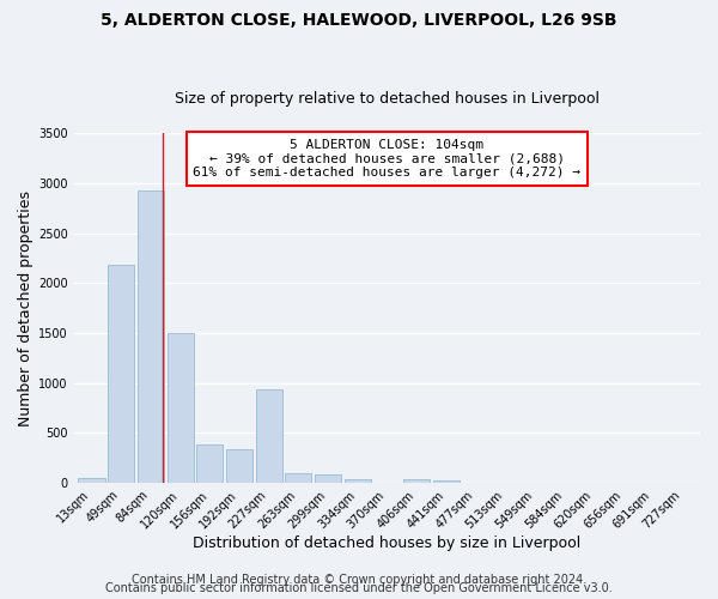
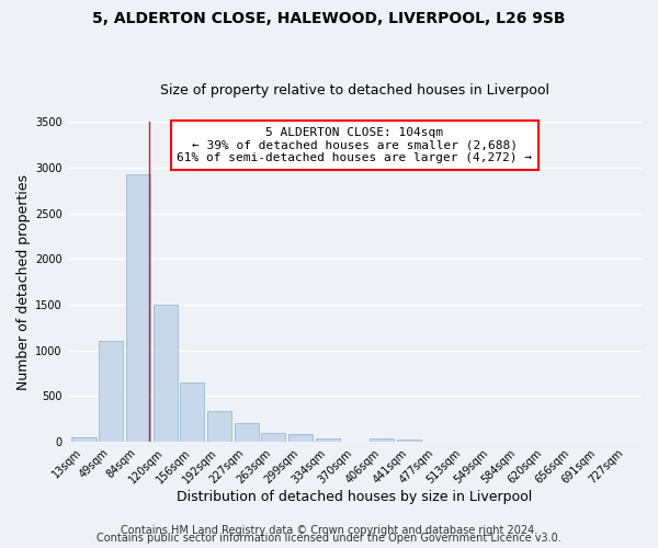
49sqm: 2180 -> 1100
156sqm: 380 -> 650
227sqm: 940 -> 200
